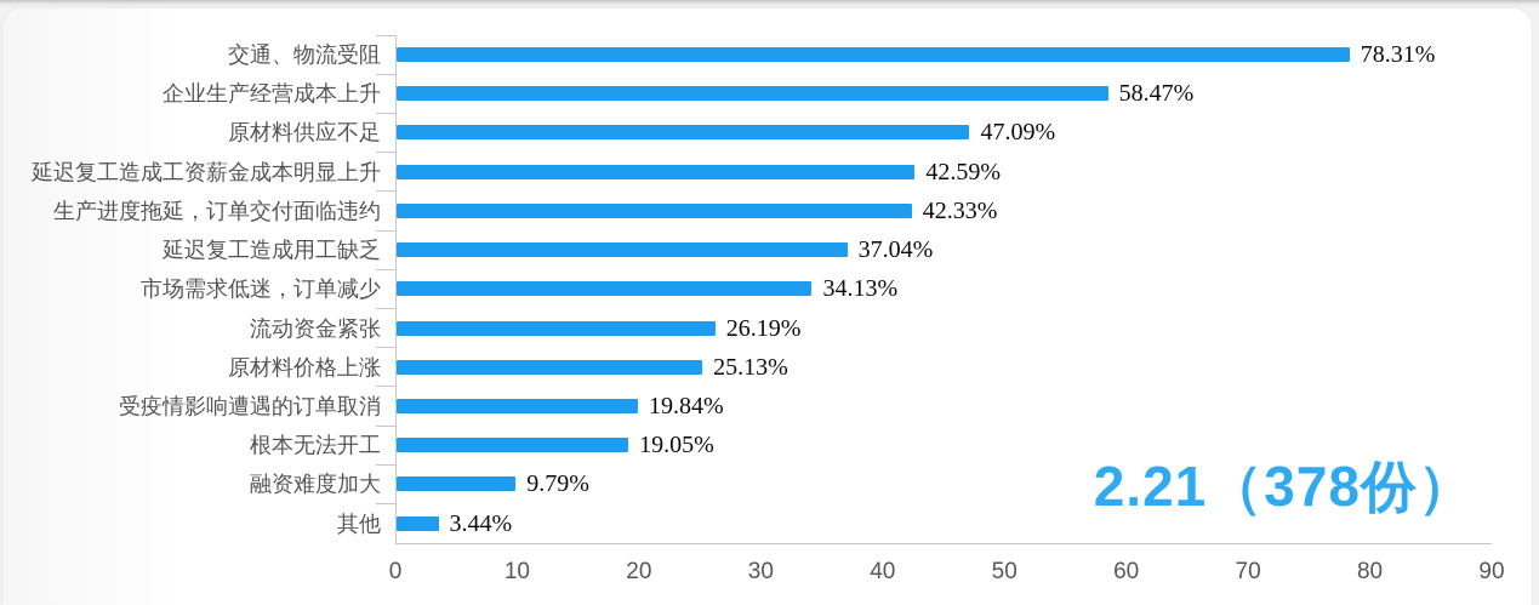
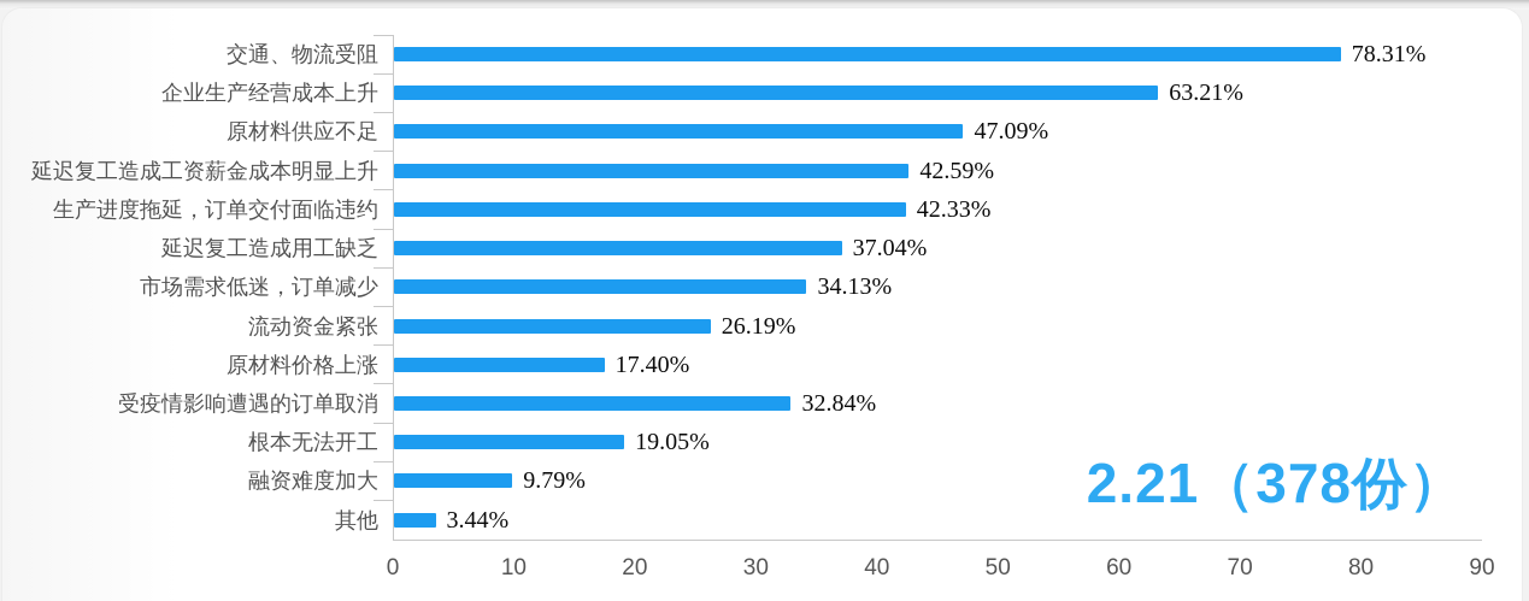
企业生产经营成本上升: 58.47% -> 63.21%
原材料价格上涨: 25.13% -> 17.40%
受疫情影响遭遇的订单取消: 19.84% -> 32.84%
